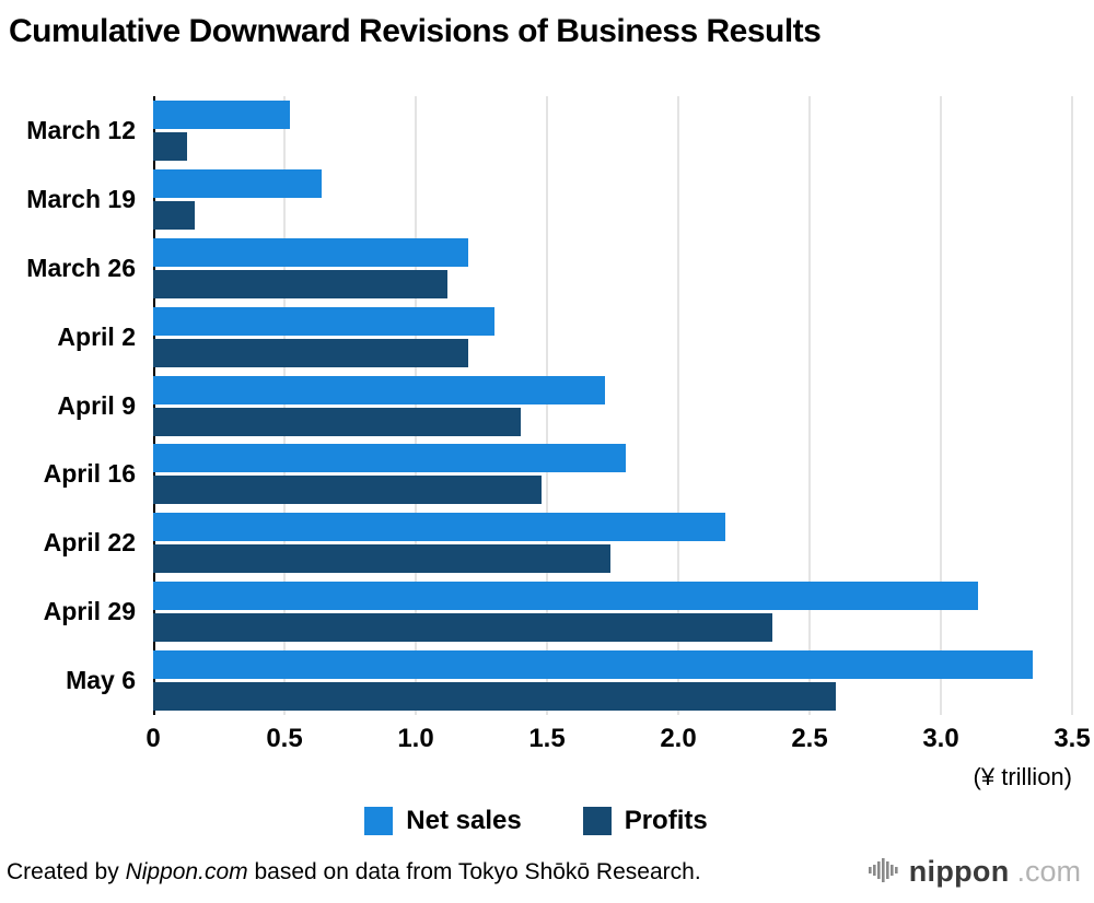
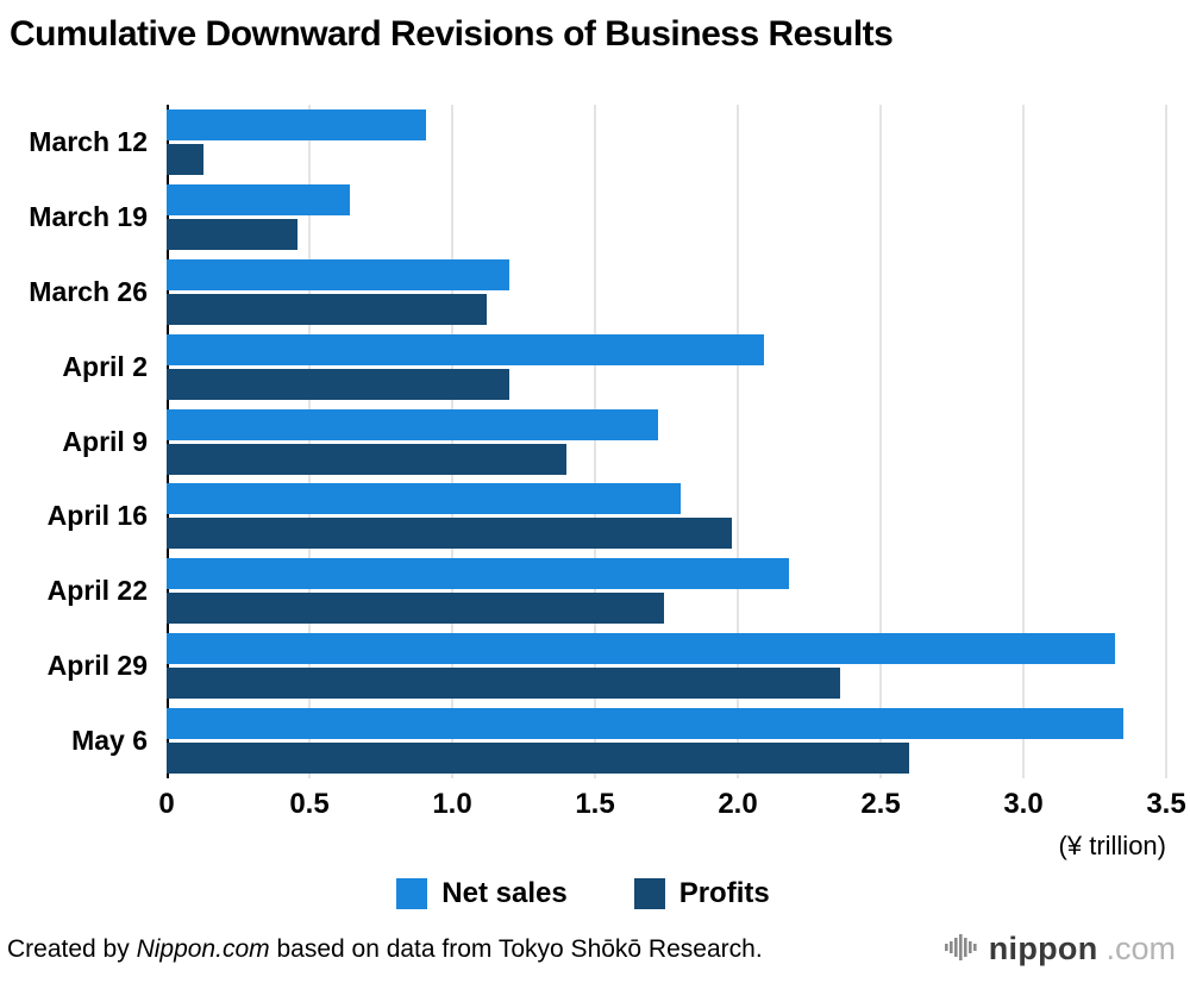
Net sales/March 12: 0.52 -> 0.91
Profits/March 19: 0.16 -> 0.46
Net sales/April 2: 1.30 -> 2.09
Profits/April 16: 1.48 -> 1.98
Net sales/April 29: 3.14 -> 3.32
